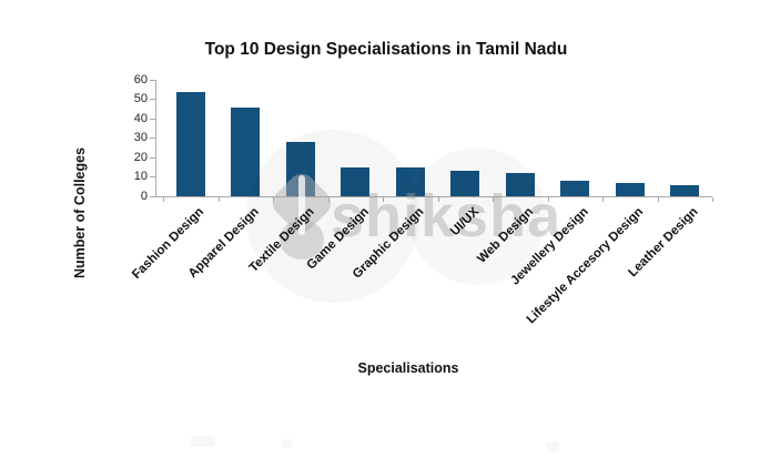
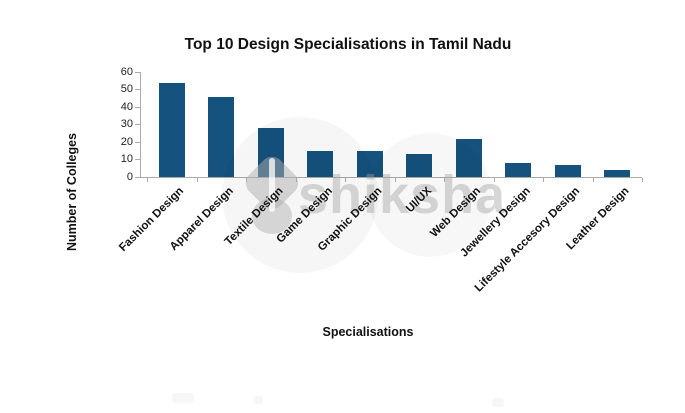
Web Design: 12 -> 22
Leather Design: 6 -> 4
